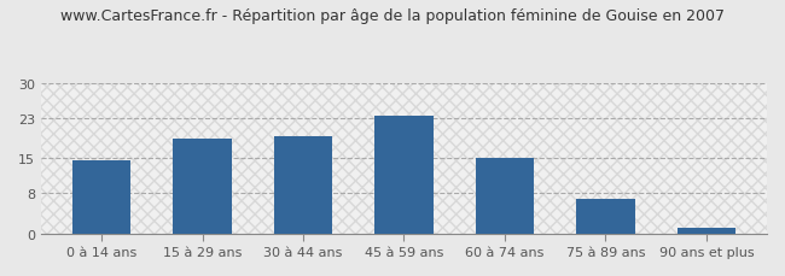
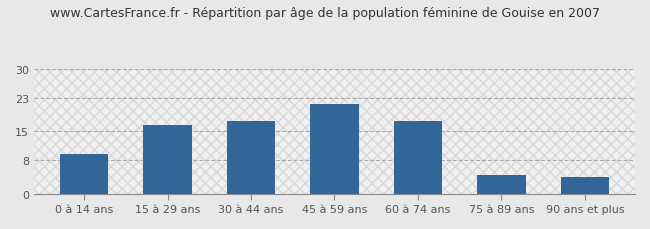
0 à 14 ans: 14.5 -> 9.5
15 à 29 ans: 19.0 -> 16.5
30 à 44 ans: 19.5 -> 17.5
45 à 59 ans: 23.5 -> 21.5
60 à 74 ans: 15.0 -> 17.5
75 à 89 ans: 7.0 -> 4.5
90 ans et plus: 1.0 -> 4.0
